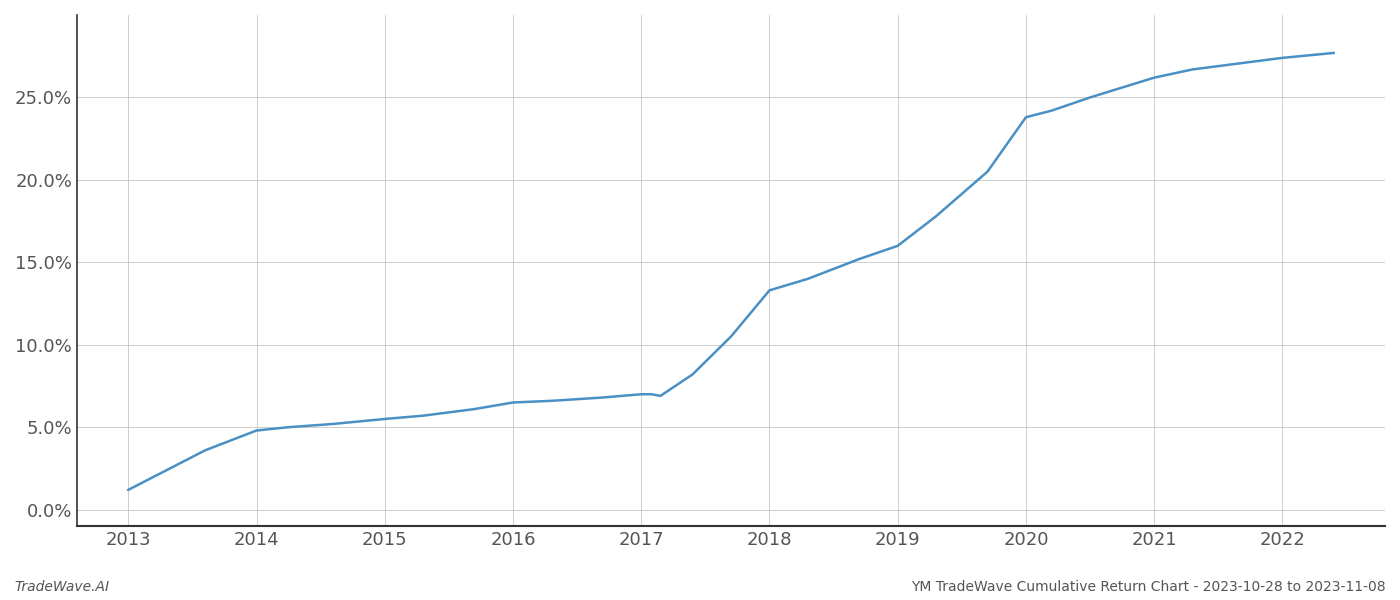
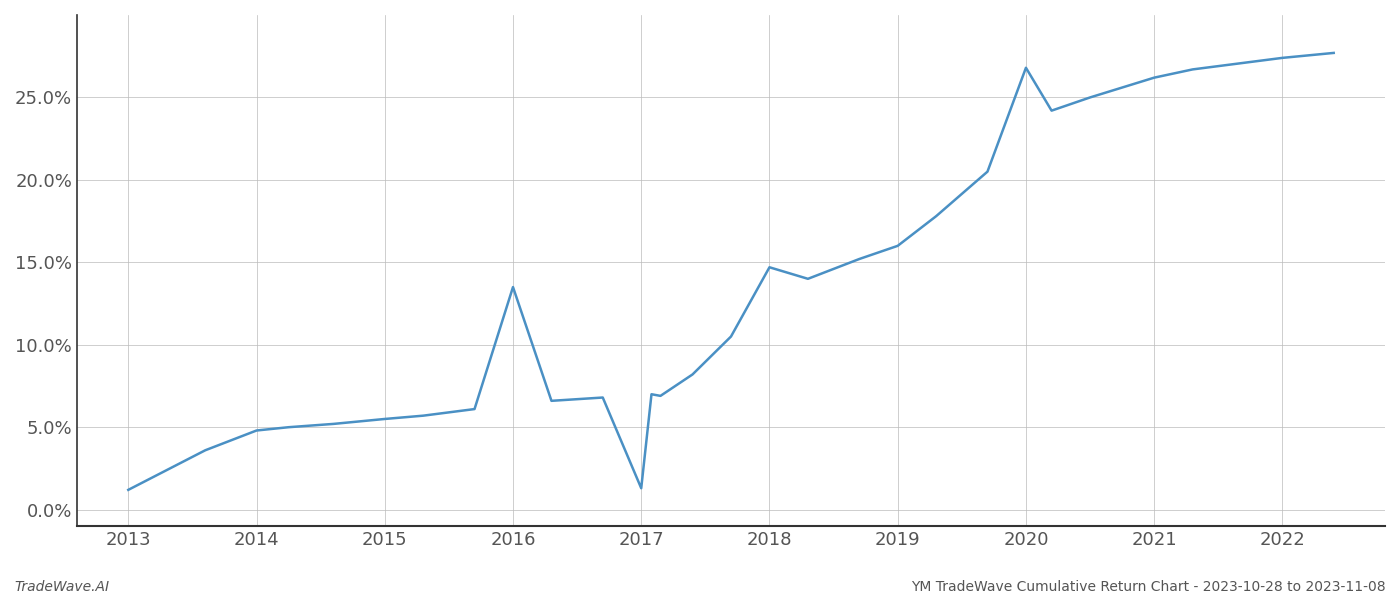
2016: 6.5% -> 13.5%
2017: 7.0% -> 1.3%
2018: 13.3% -> 14.7%
2020: 23.8% -> 26.8%
